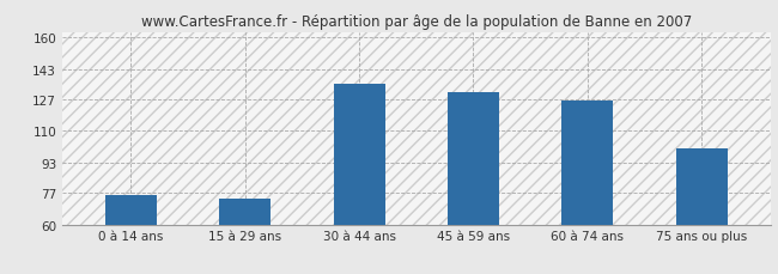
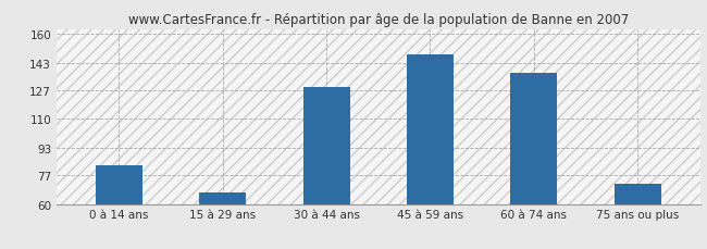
0 à 14 ans: 76 -> 83
15 à 29 ans: 74 -> 67
30 à 44 ans: 135 -> 129
45 à 59 ans: 131 -> 148
60 à 74 ans: 126 -> 137
75 ans ou plus: 101 -> 72
